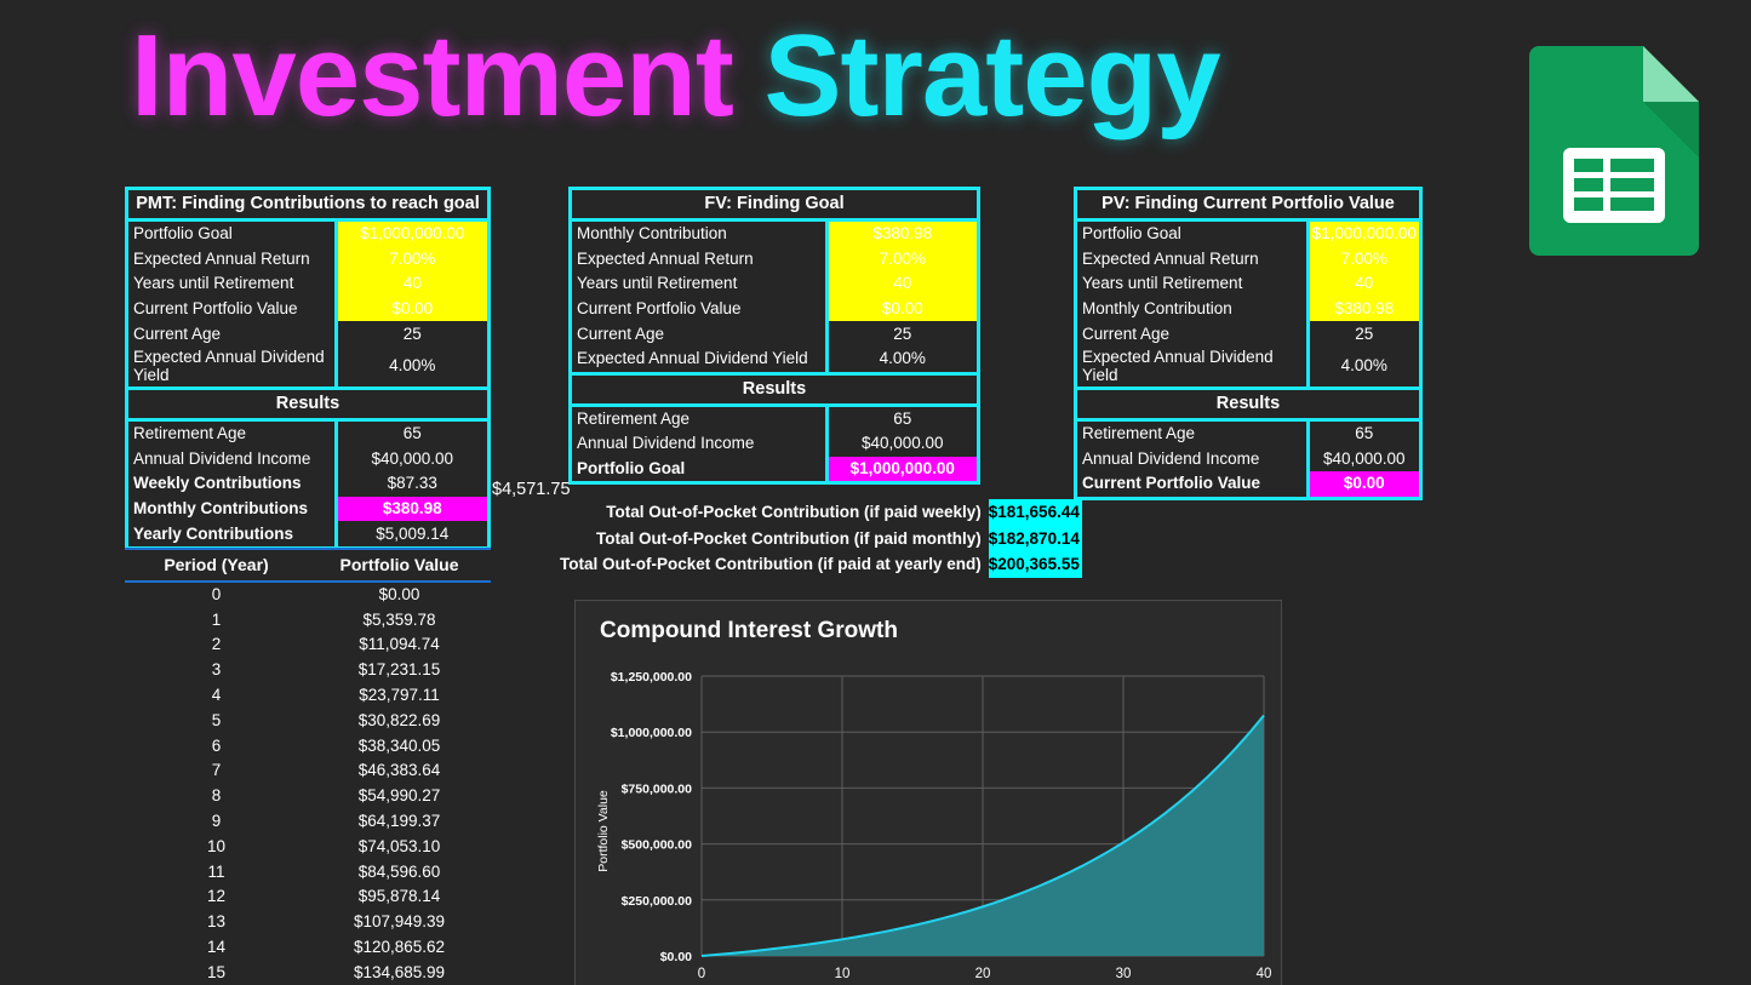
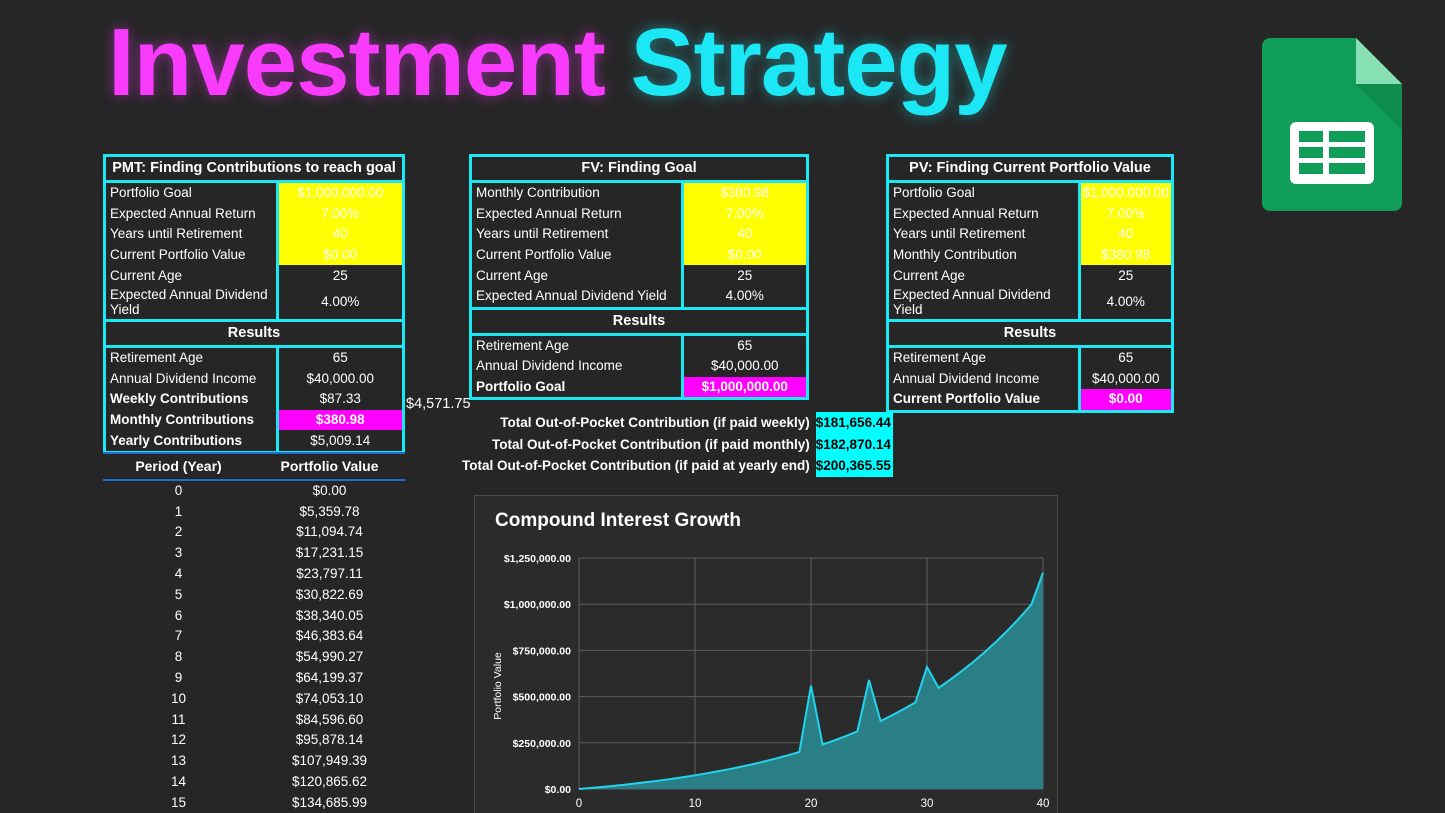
20: $220000 -> $560000
25: $340000 -> $590000
30: $510000 -> $660000
40: $1070000 -> $1170000
